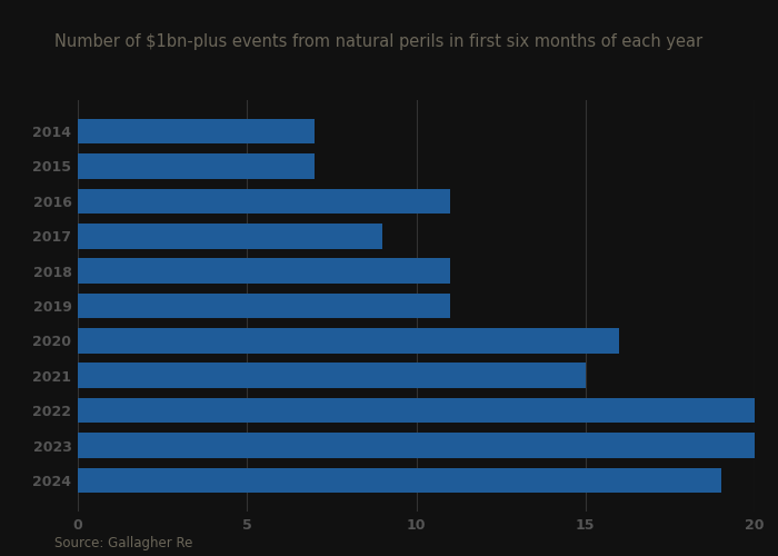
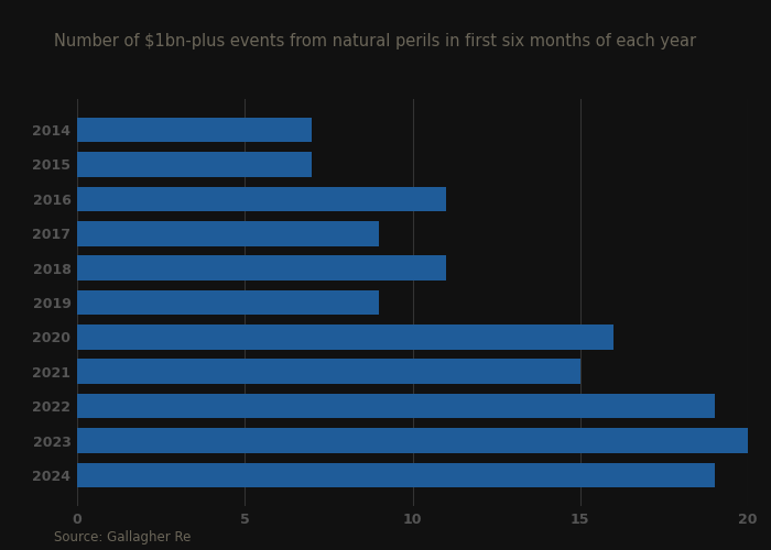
2019: 11 -> 9
2022: 20 -> 19
